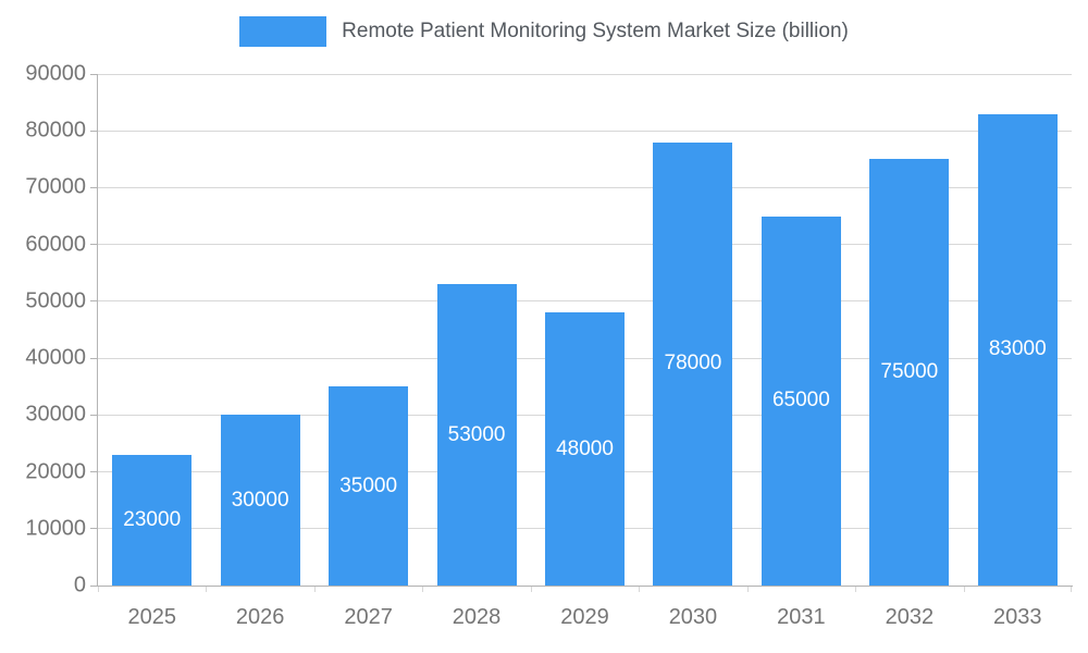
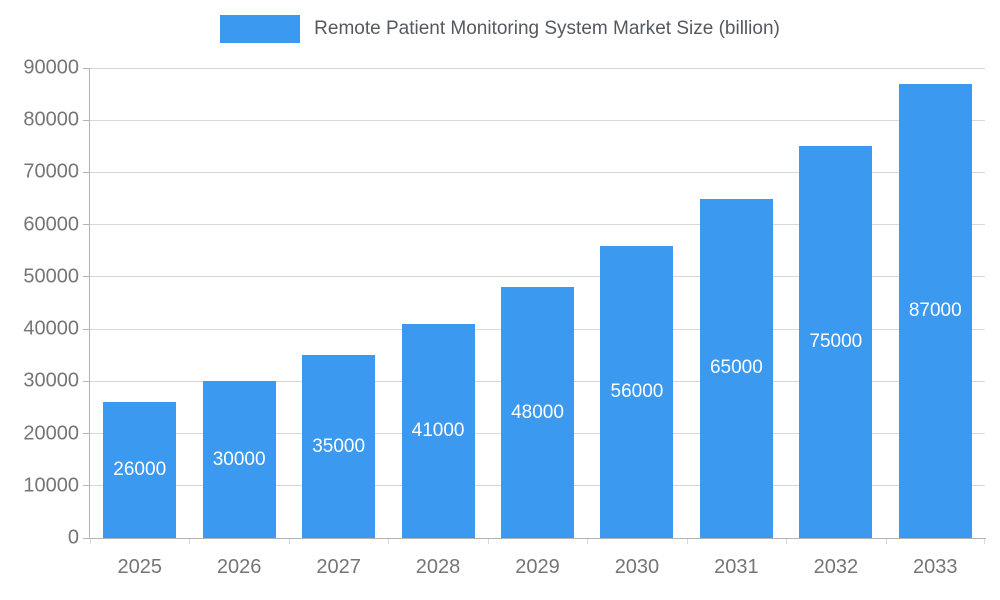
2025: 23000 -> 26000
2028: 53000 -> 41000
2030: 78000 -> 56000
2033: 83000 -> 87000
